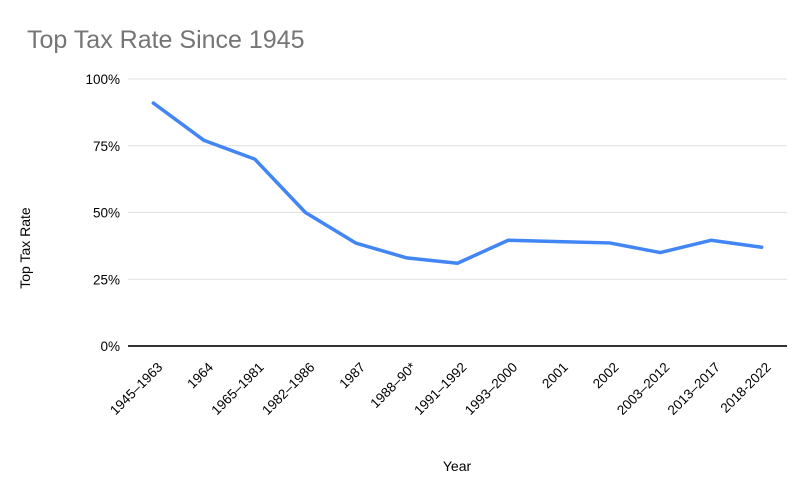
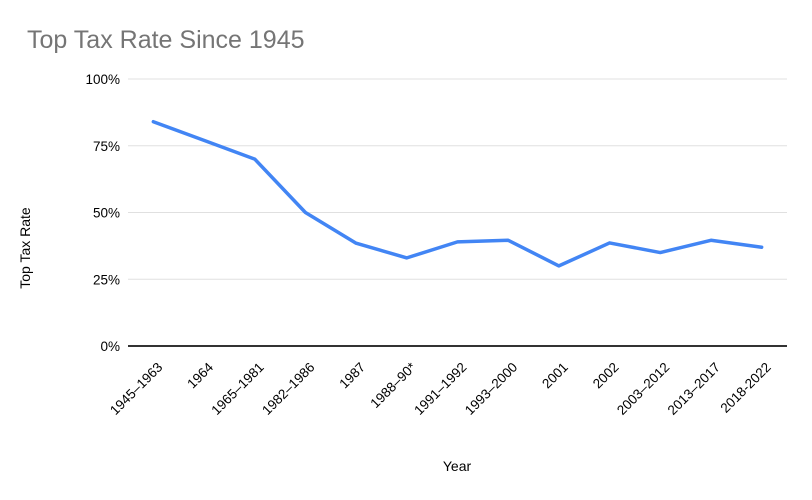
1945–1963: 91% -> 84%
1991–1992: 31% -> 39%
2001: 39% -> 30%
